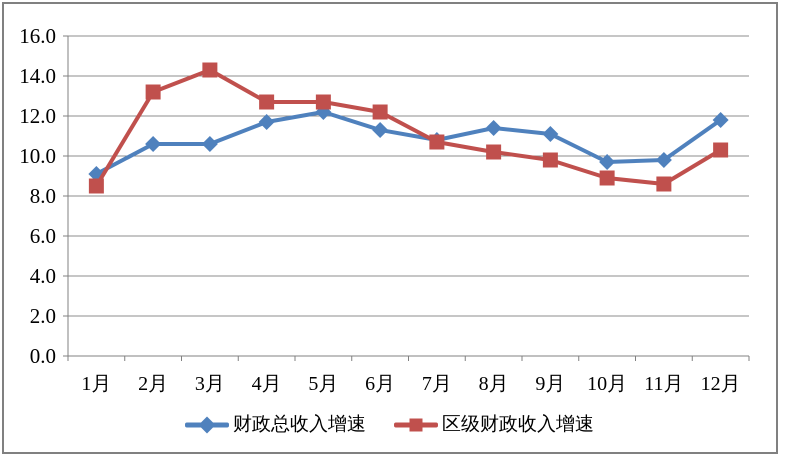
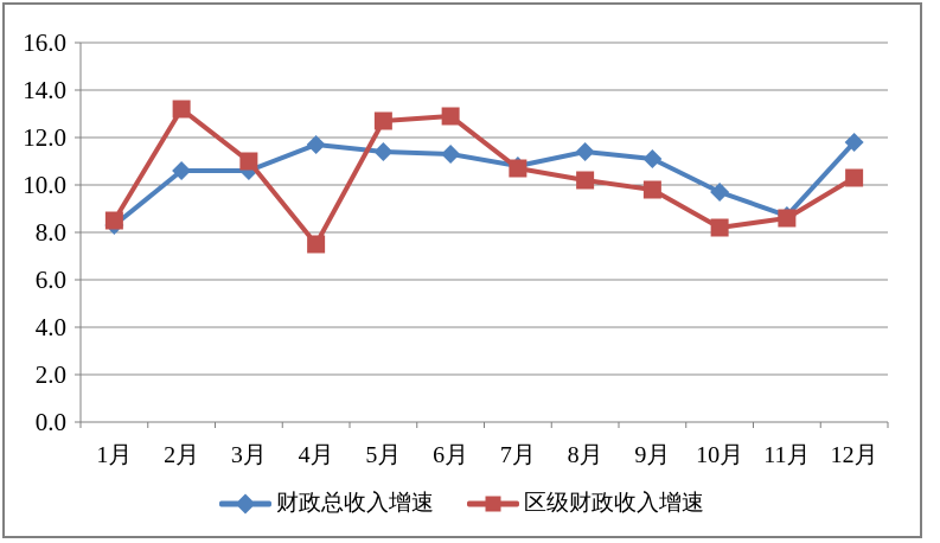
财政总收入增速/1月: 9.1 -> 8.3
区级财政收入增速/3月: 14.3 -> 11.0
区级财政收入增速/4月: 12.7 -> 7.5
财政总收入增速/5月: 12.2 -> 11.4
区级财政收入增速/6月: 12.2 -> 12.9
区级财政收入增速/10月: 8.9 -> 8.2
财政总收入增速/11月: 9.8 -> 8.7
